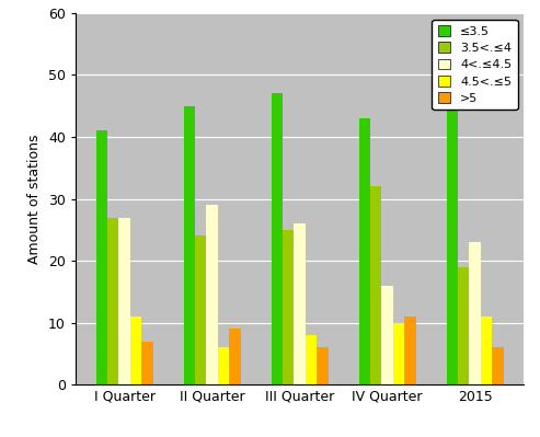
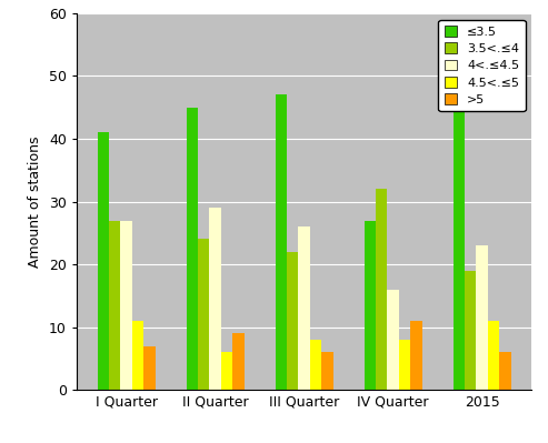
3.5<.≤4/III Quarter: 25 -> 22
≤3.5/IV Quarter: 43 -> 27
4.5<.≤5/IV Quarter: 10 -> 8
